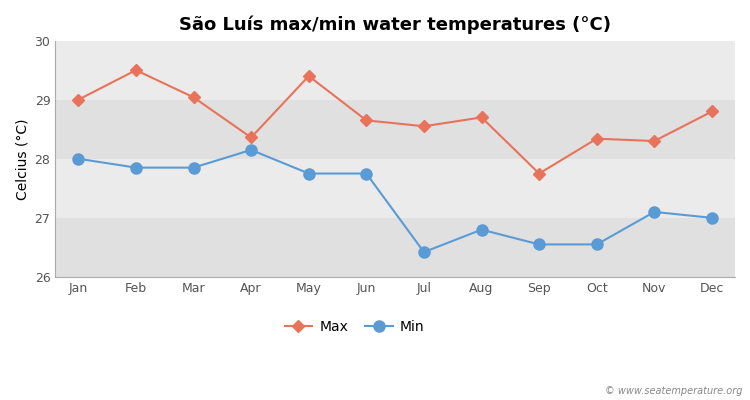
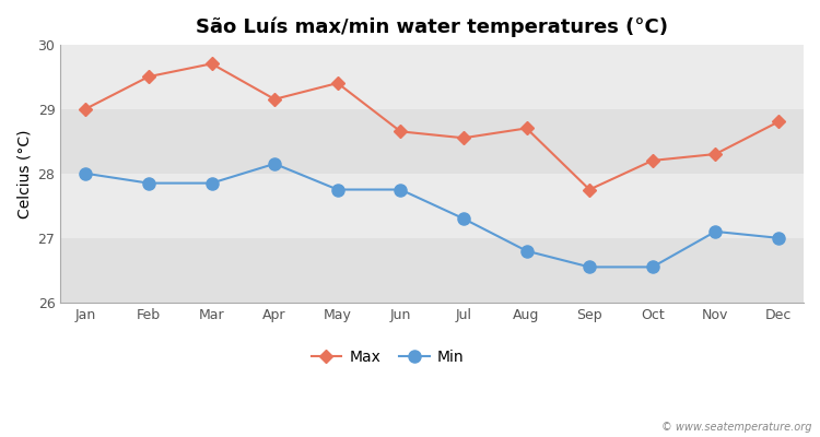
Max/Mar: 29.04 -> 29.70
Max/Apr: 28.36 -> 29.15
Min/Jul: 26.42 -> 27.30
Max/Oct: 28.34 -> 28.20
